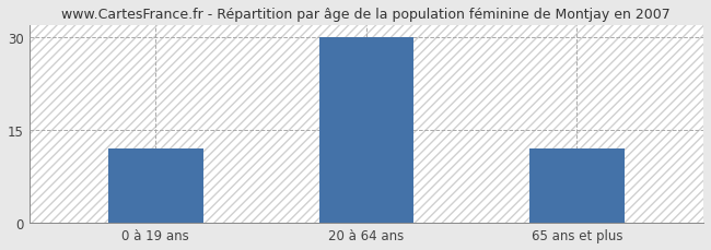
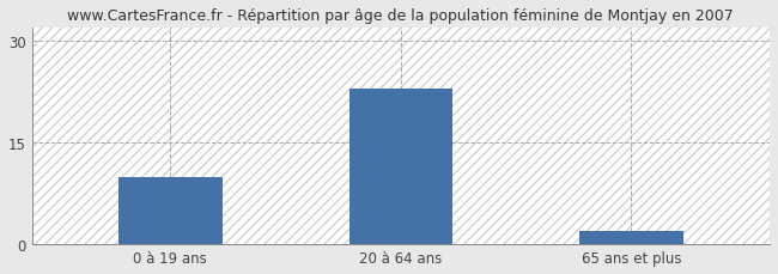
0 à 19 ans: 12 -> 10
20 à 64 ans: 30 -> 23
65 ans et plus: 12 -> 2
